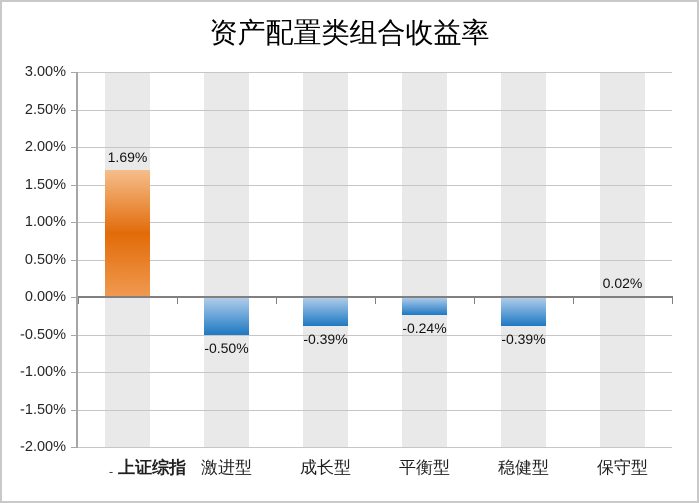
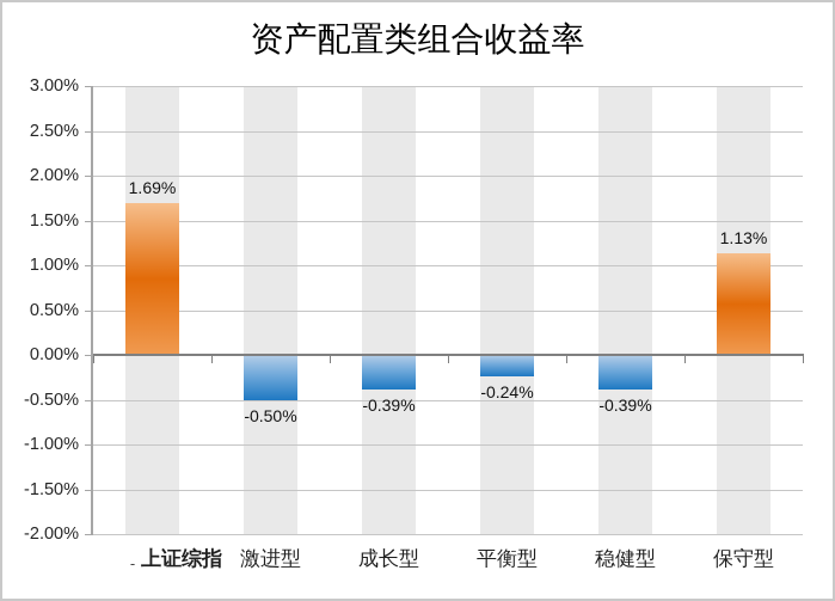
保守型: 0.02% -> 1.13%
